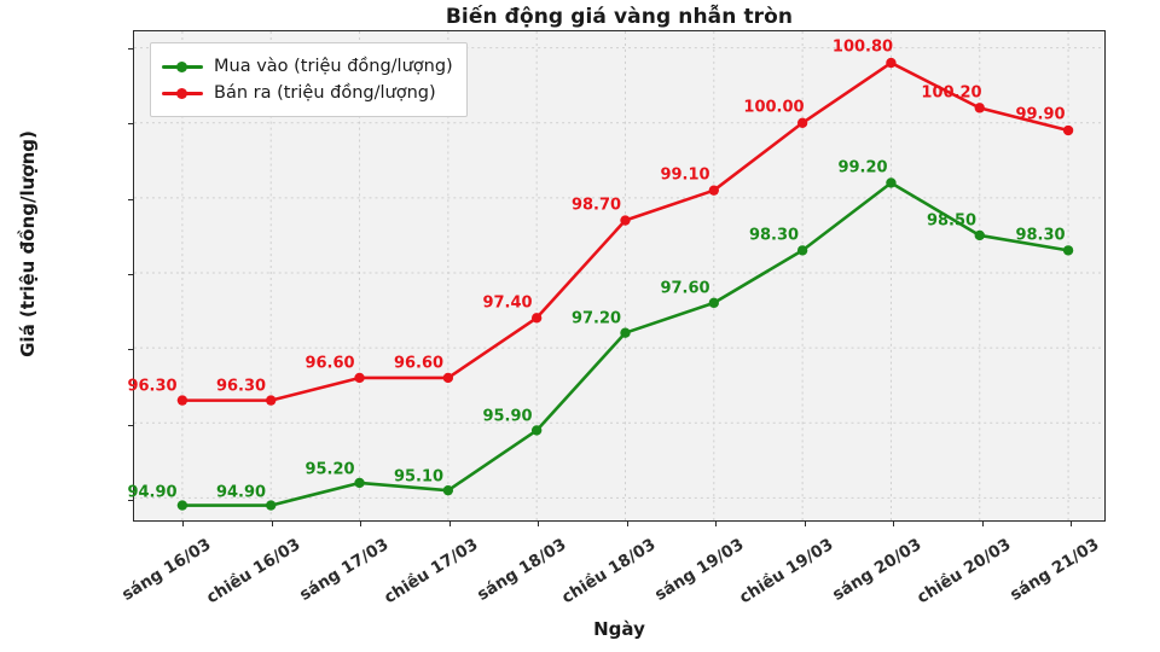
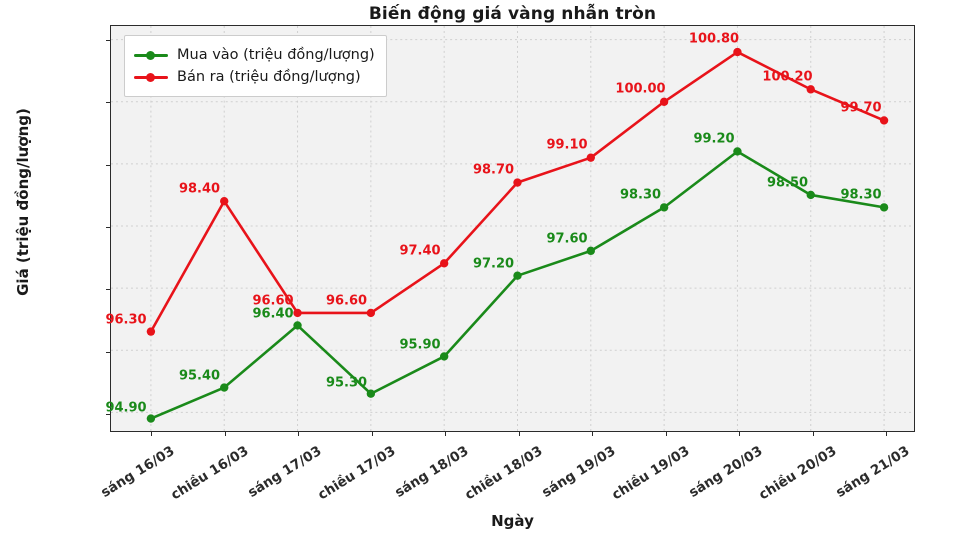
Mua vào (triệu đồng/lượng)/chiều 16/03: 94.90 -> 95.40
Bán ra (triệu đồng/lượng)/chiều 16/03: 96.30 -> 98.40
Mua vào (triệu đồng/lượng)/sáng 17/03: 95.20 -> 96.40
Mua vào (triệu đồng/lượng)/chiều 17/03: 95.10 -> 95.30
Bán ra (triệu đồng/lượng)/sáng 21/03: 99.90 -> 99.70
